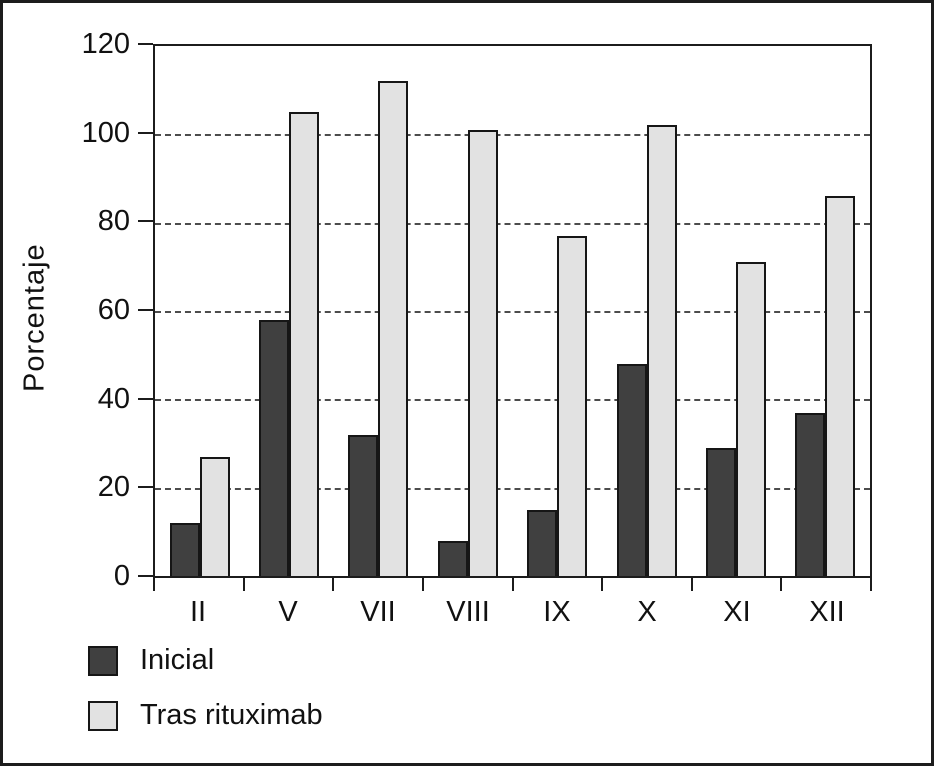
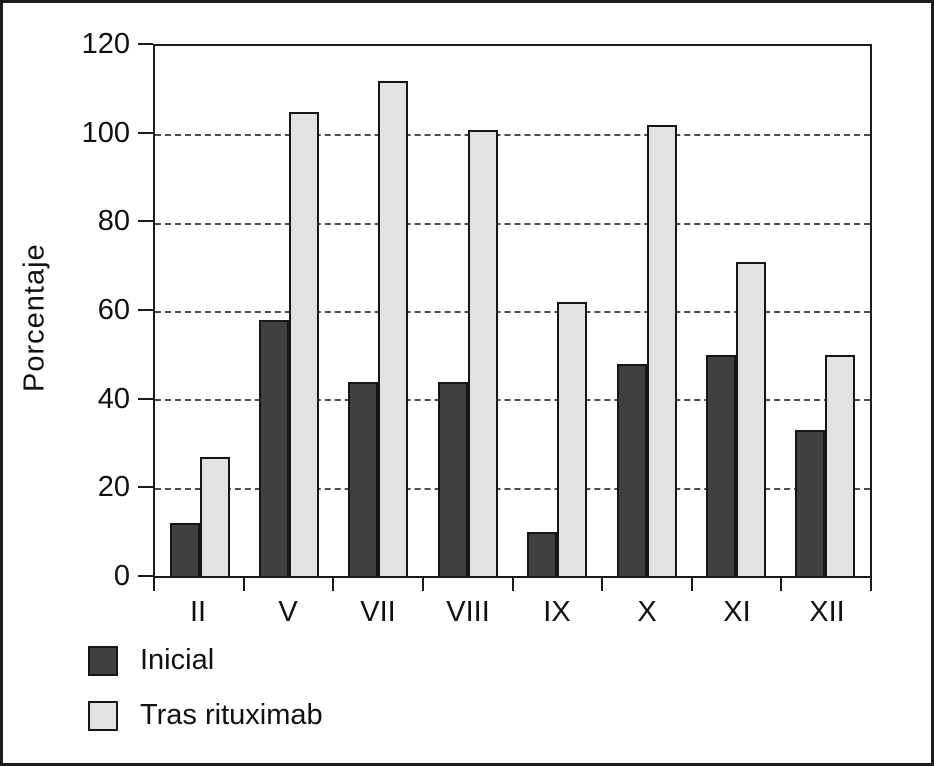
Inicial/VII: 32 -> 44
Inicial/VIII: 8 -> 44
Inicial/IX: 15 -> 10
Tras rituximab/IX: 77 -> 62
Inicial/XI: 29 -> 50
Inicial/XII: 37 -> 33
Tras rituximab/XII: 86 -> 50
